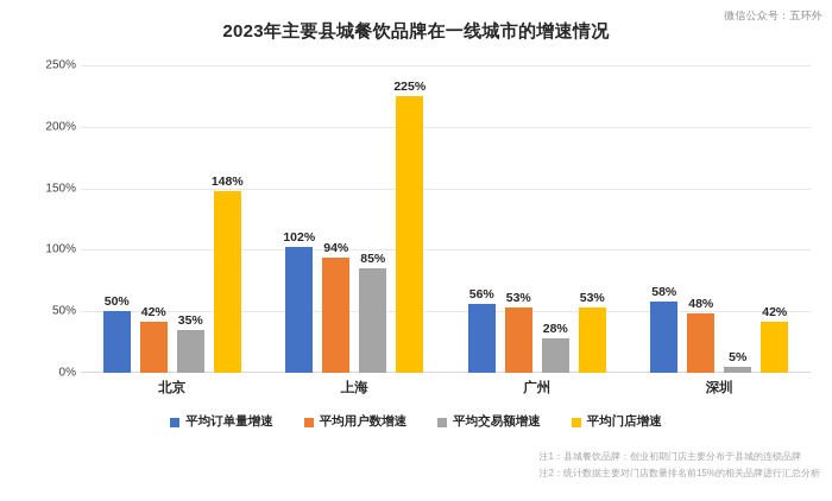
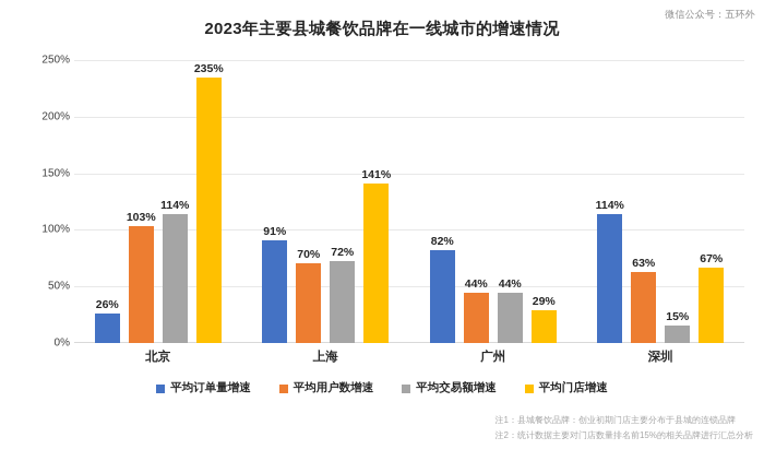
平均订单量增速/北京: 50% -> 26%
平均用户数增速/北京: 42% -> 103%
平均交易额增速/北京: 35% -> 114%
平均门店增速/北京: 148% -> 235%
平均订单量增速/上海: 102% -> 91%
平均用户数增速/上海: 94% -> 70%
平均交易额增速/上海: 85% -> 72%
平均门店增速/上海: 225% -> 141%
平均订单量增速/广州: 56% -> 82%
平均用户数增速/广州: 53% -> 44%
平均交易额增速/广州: 28% -> 44%
平均门店增速/广州: 53% -> 29%
平均订单量增速/深圳: 58% -> 114%
平均用户数增速/深圳: 48% -> 63%
平均交易额增速/深圳: 5% -> 15%
平均门店增速/深圳: 42% -> 67%
